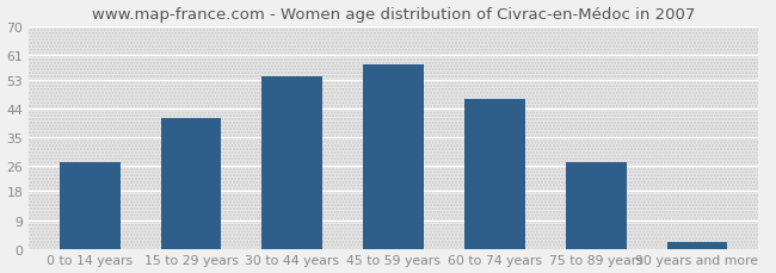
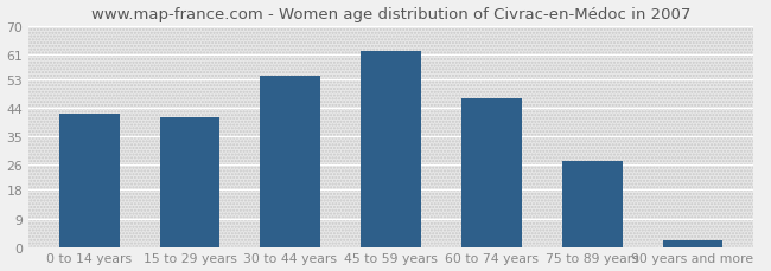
0 to 14 years: 27 -> 42
45 to 59 years: 58 -> 62
